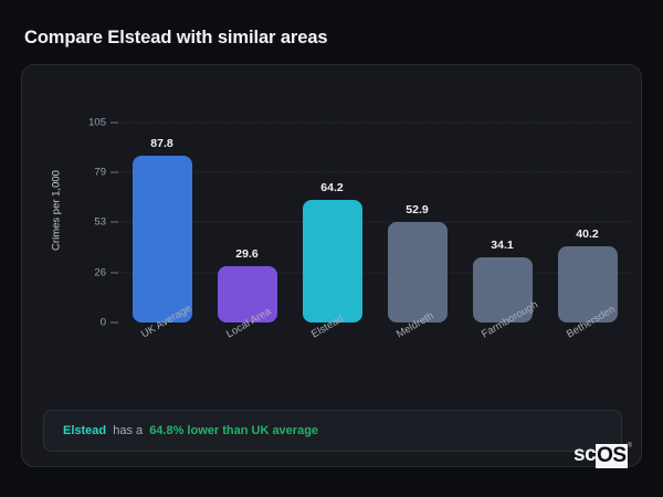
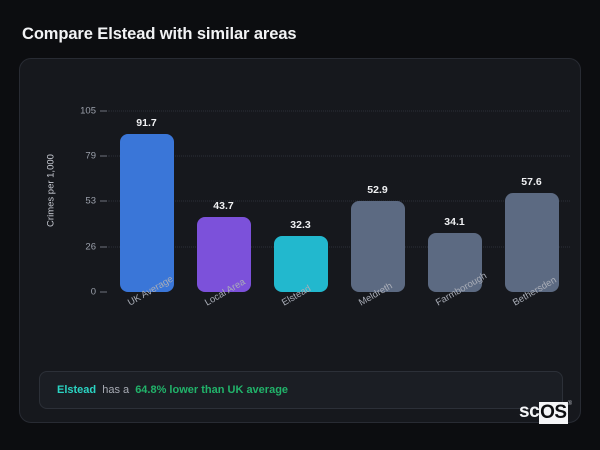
UK Average: 87.8 -> 91.7
Local Area: 29.6 -> 43.7
Elstead: 64.2 -> 32.3
Bethersden: 40.2 -> 57.6
